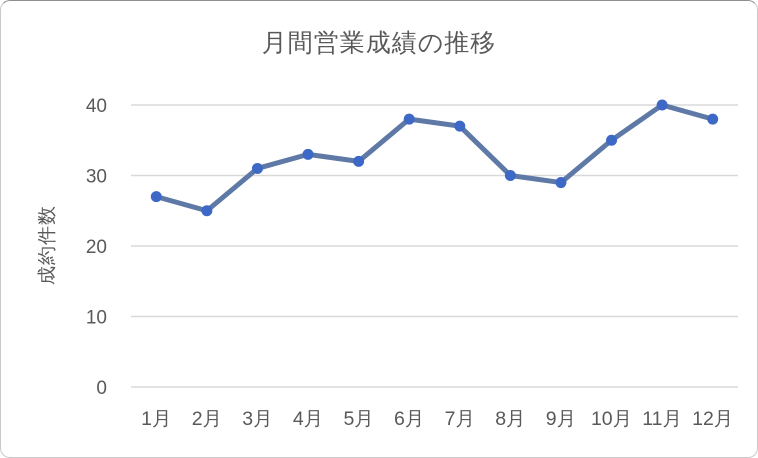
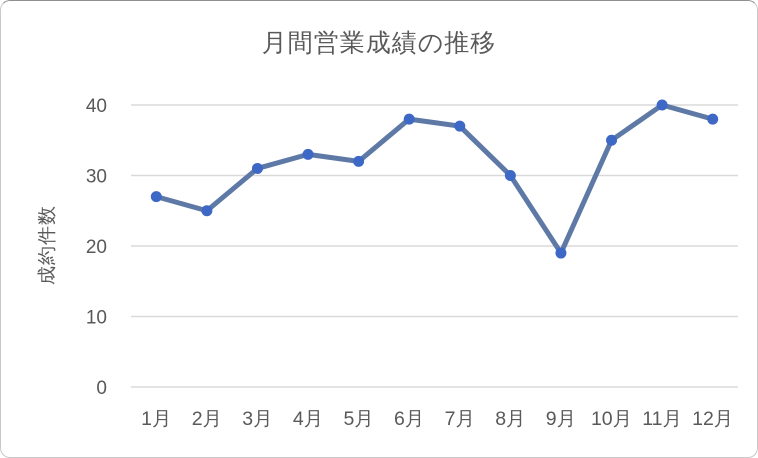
9月: 29 -> 19
